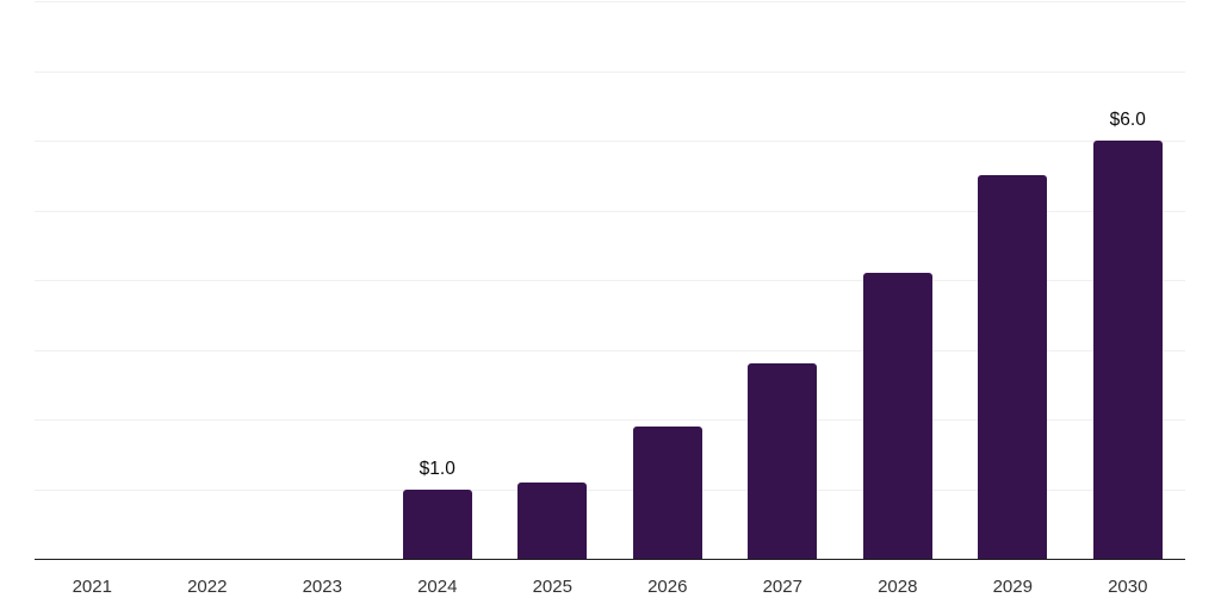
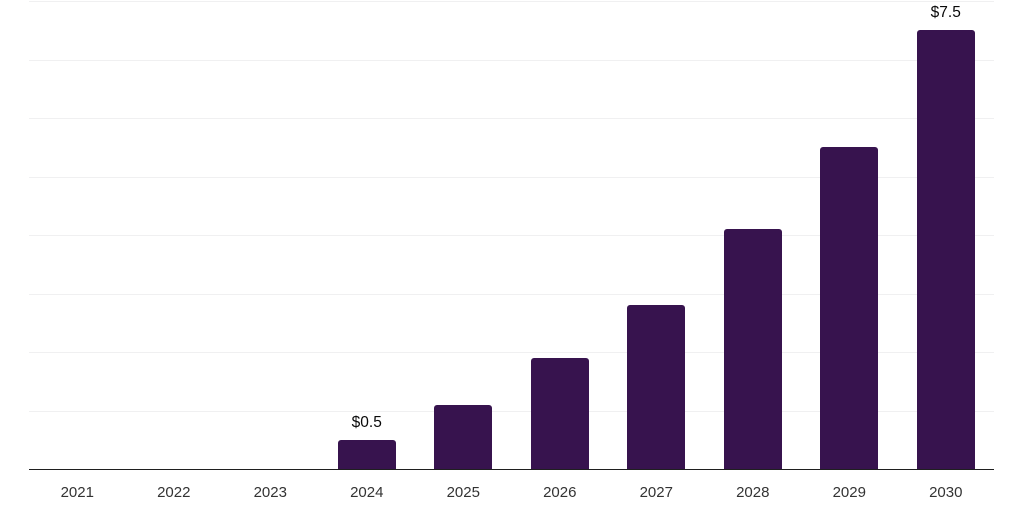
2024: $1.0 -> $0.5
2030: $6.0 -> $7.5
